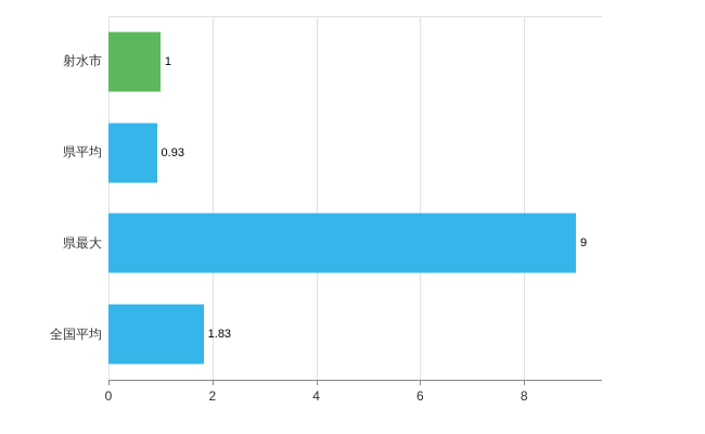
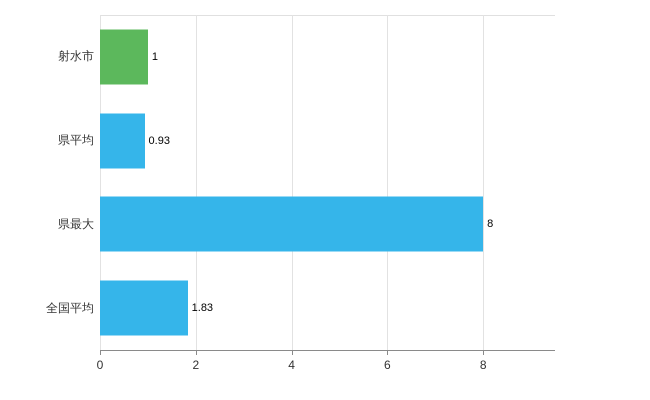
県最大: 9 -> 8
